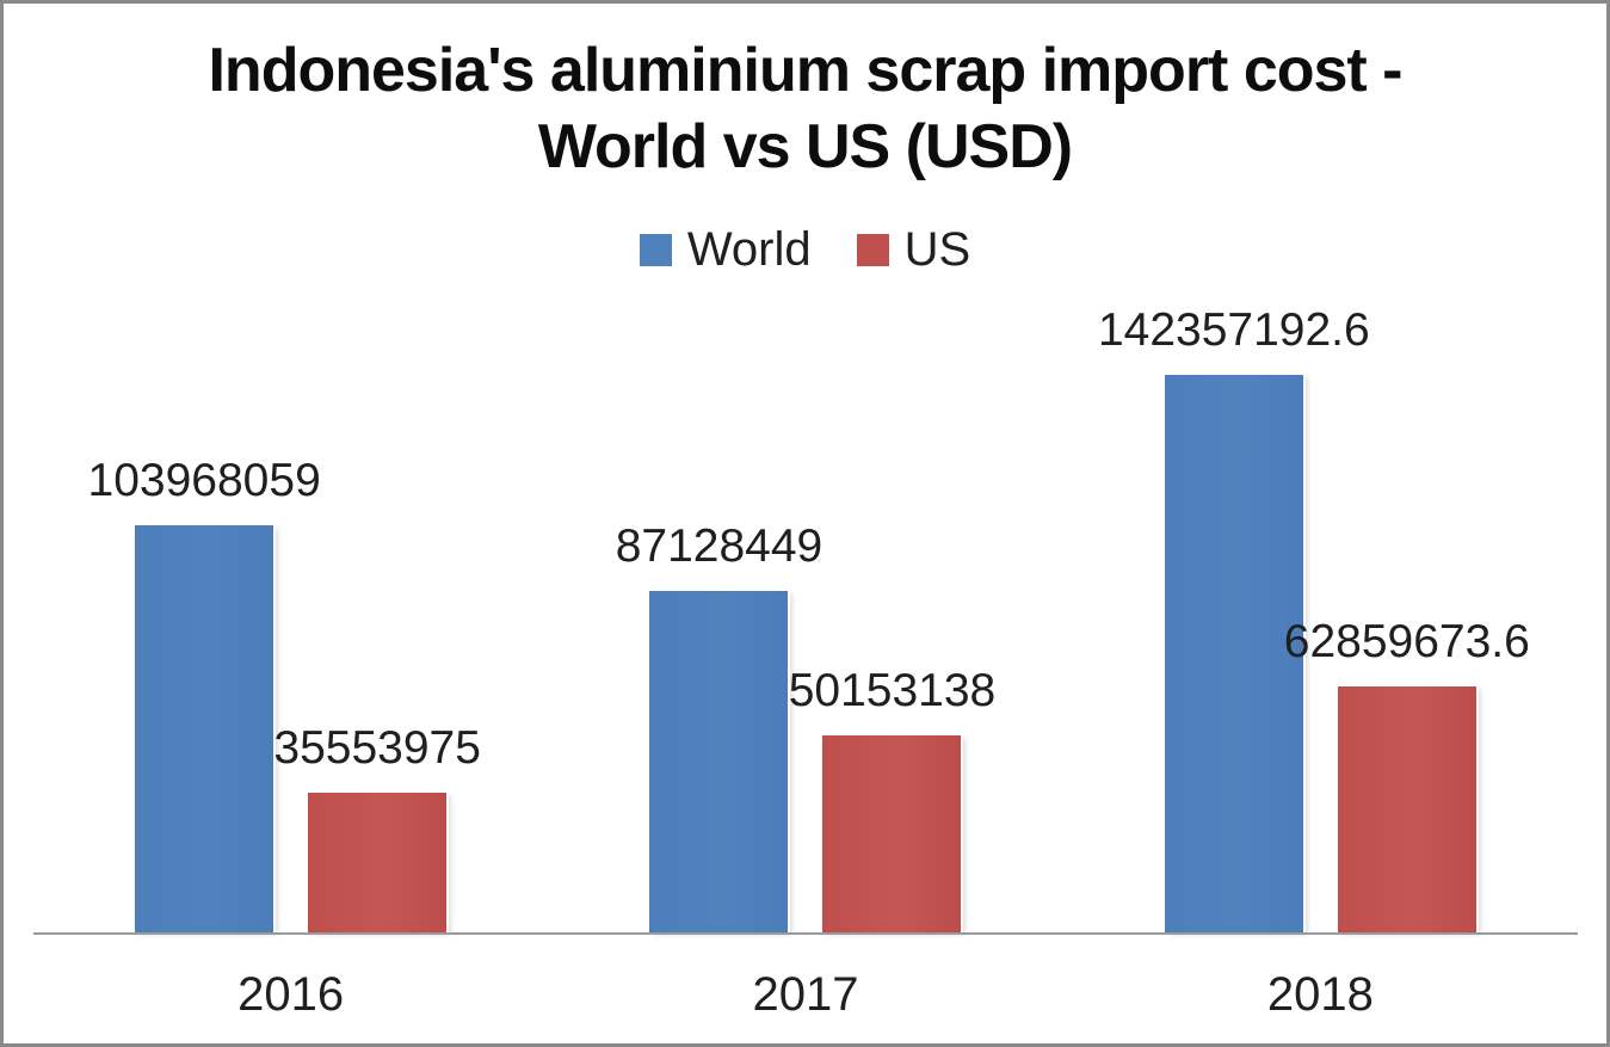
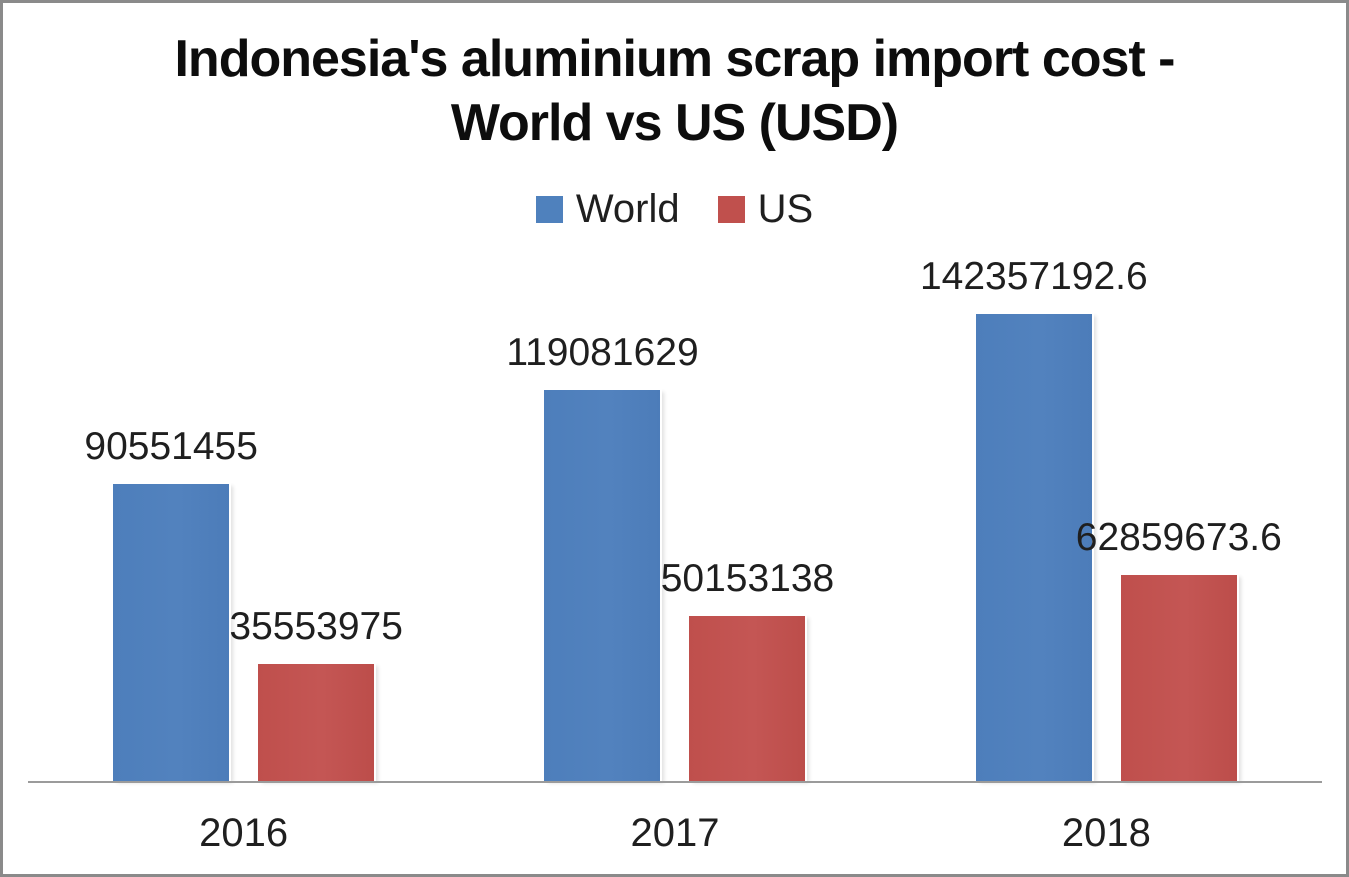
World/2016: 103968059 -> 90551455
World/2017: 87128449 -> 119081629
